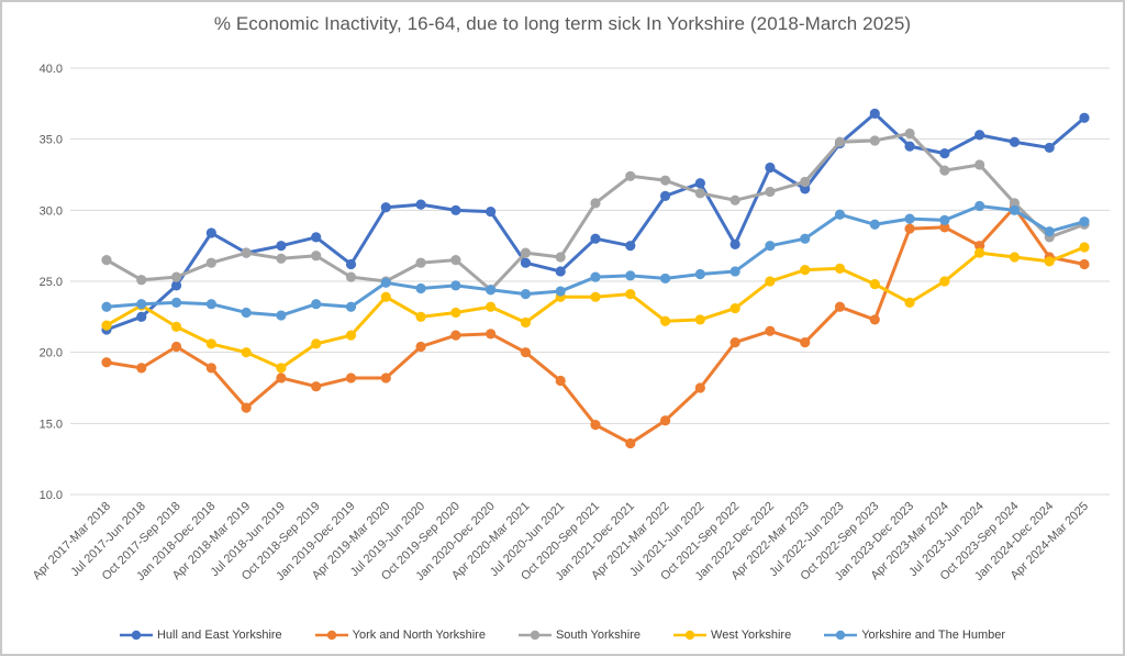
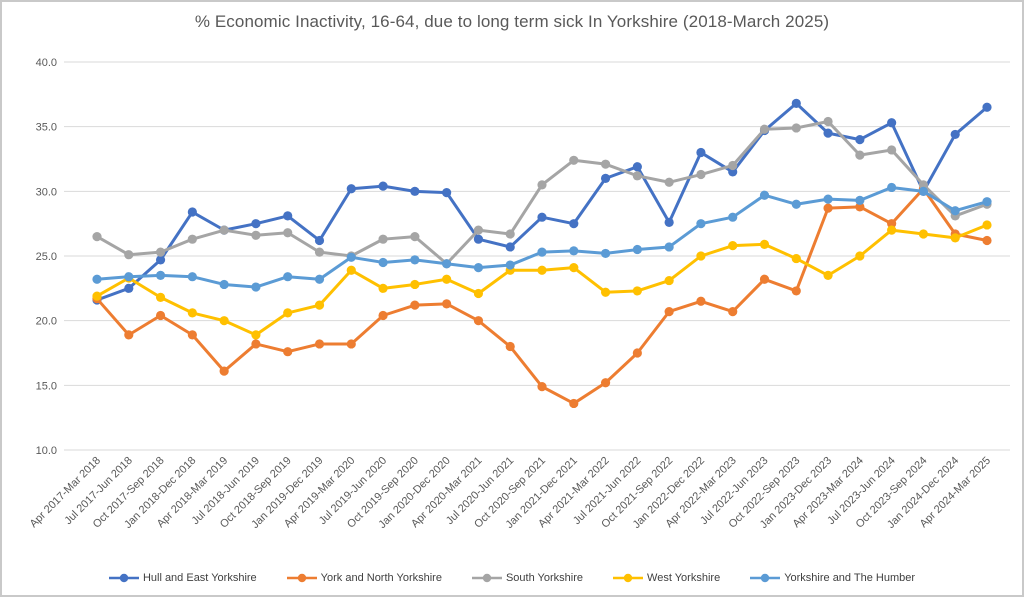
York and North Yorkshire/Apr 2017-Mar 2018: 19.3 -> 21.7
Hull and East Yorkshire/Oct 2023-Sep 2024: 34.8 -> 30.0
